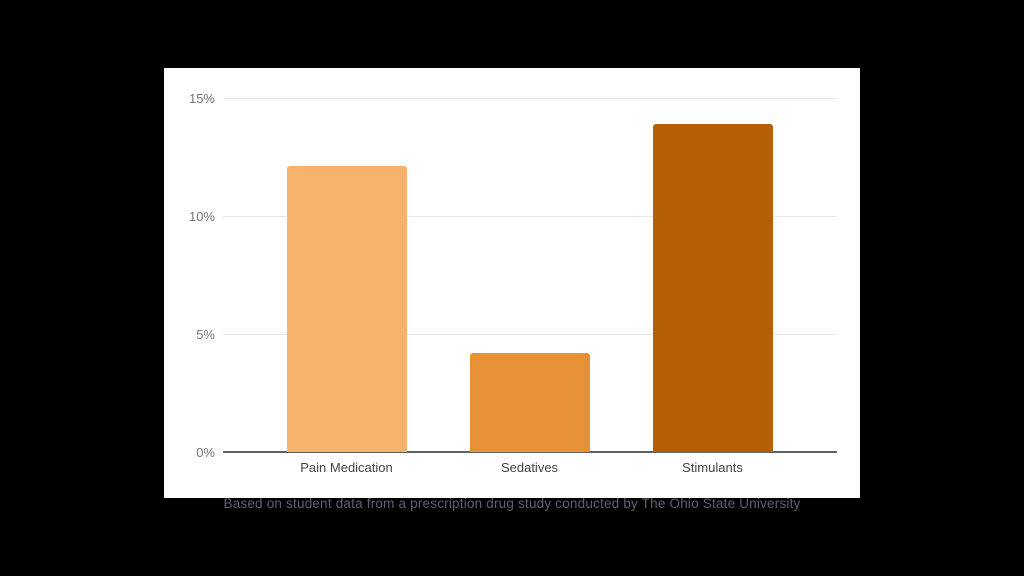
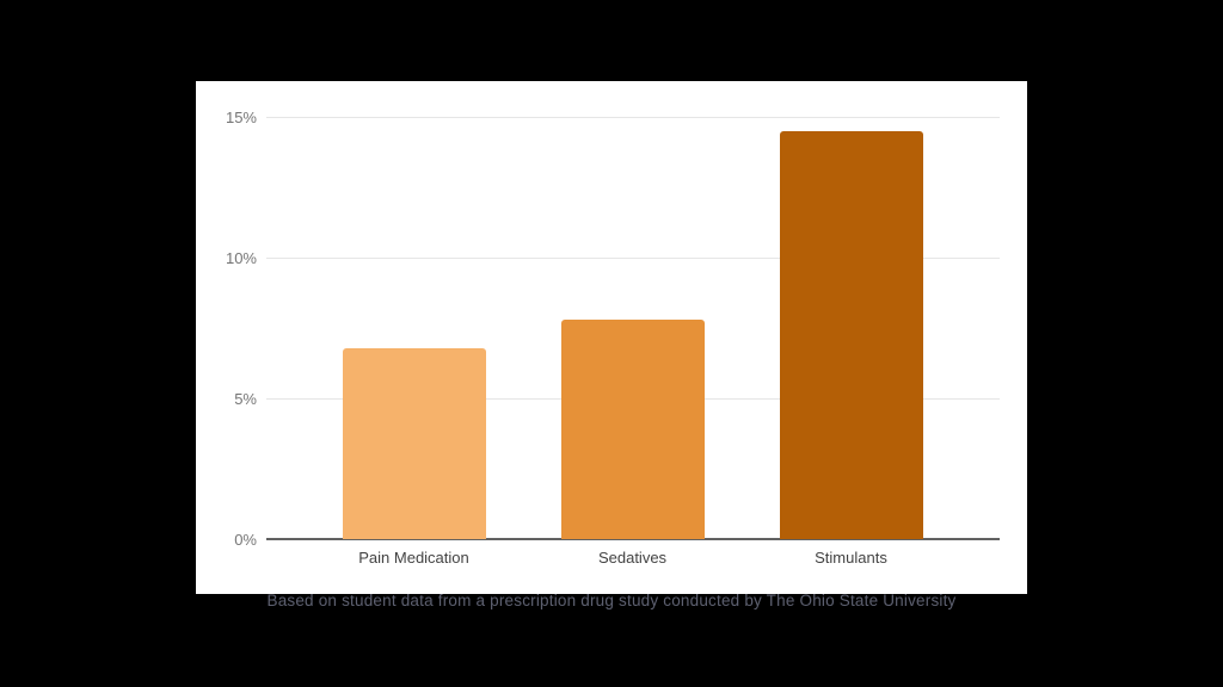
Pain Medication: 12.1% -> 6.8%
Sedatives: 4.2% -> 7.8%
Stimulants: 13.9% -> 14.5%
